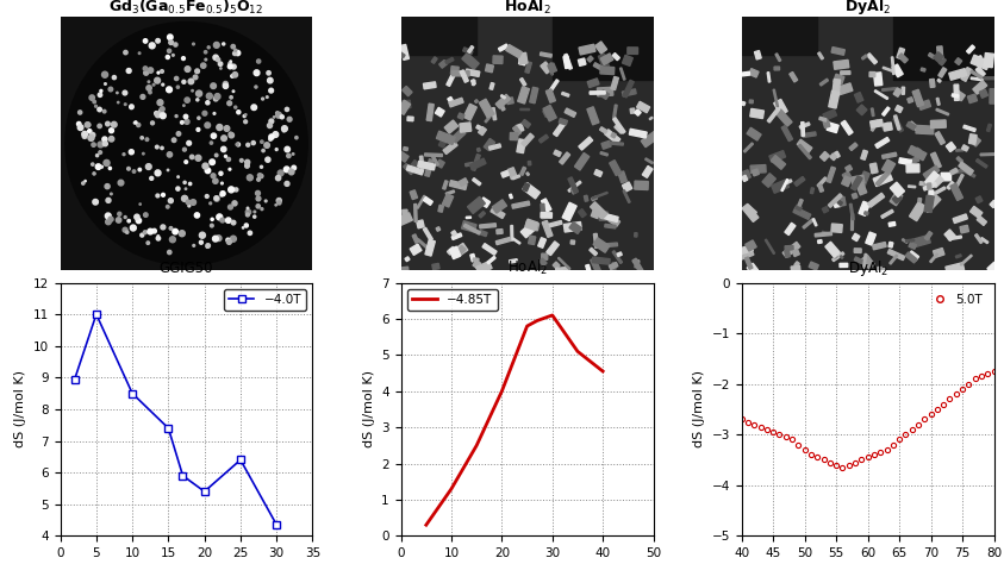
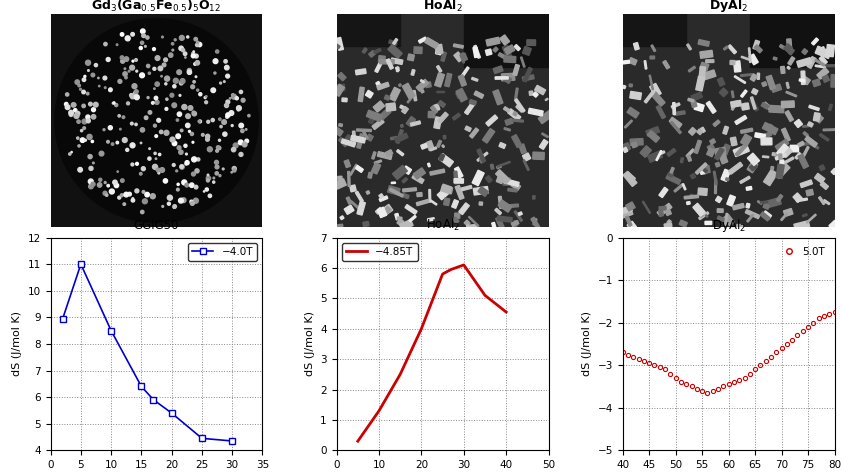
15: 7.40 -> 6.40
25: 6.40 -> 4.45
